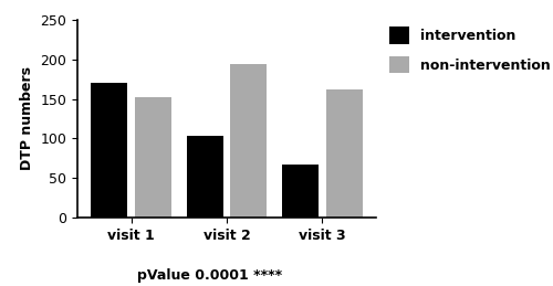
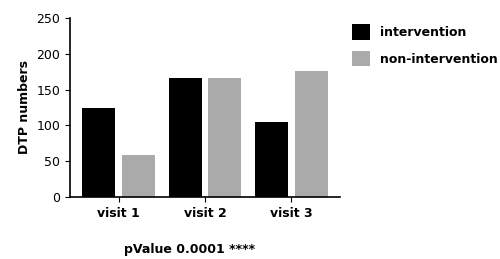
intervention/visit 1: 170 -> 124
non-intervention/visit 1: 152 -> 58
intervention/visit 2: 103 -> 166
non-intervention/visit 2: 194 -> 166
intervention/visit 3: 67 -> 104
non-intervention/visit 3: 162 -> 176
